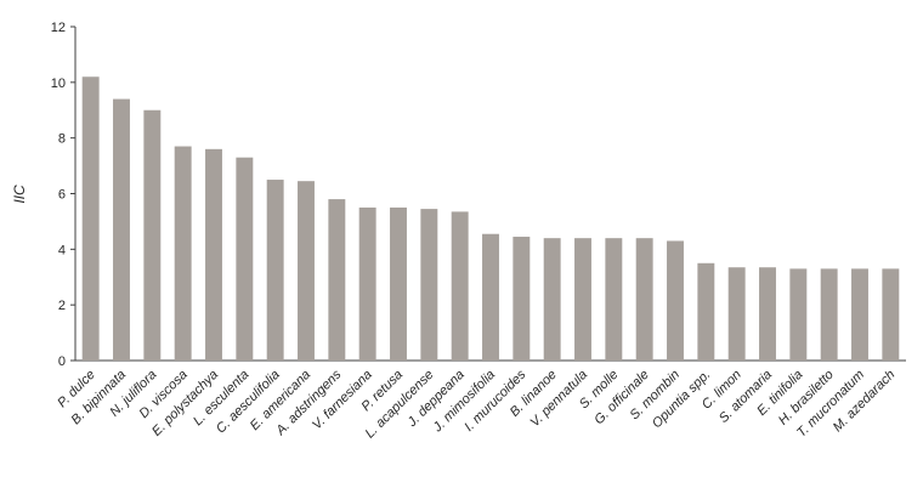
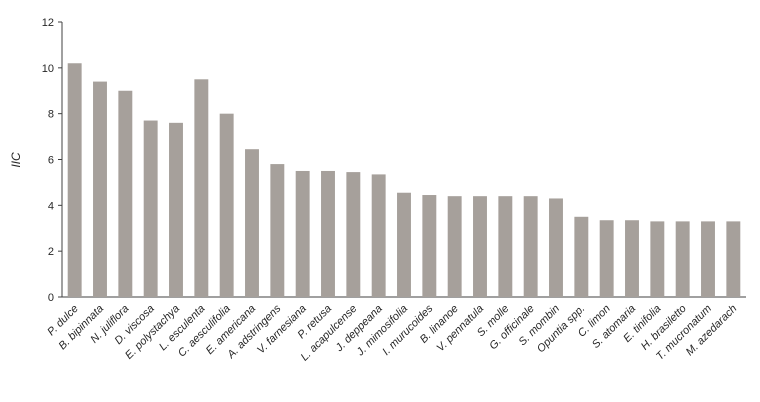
L. esculenta: 7.3 -> 9.5
C. aesculifolia: 6.5 -> 8.0
